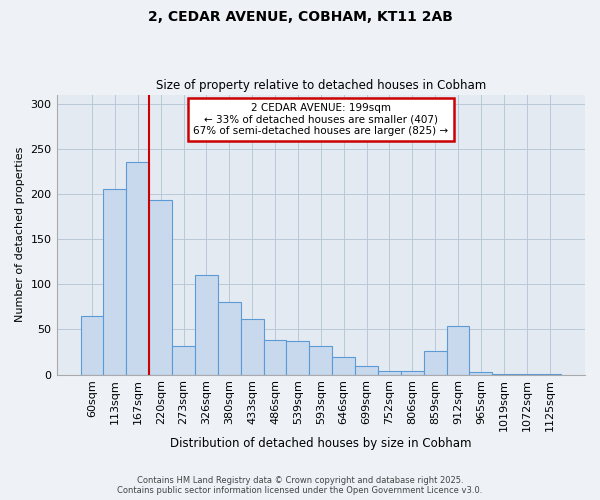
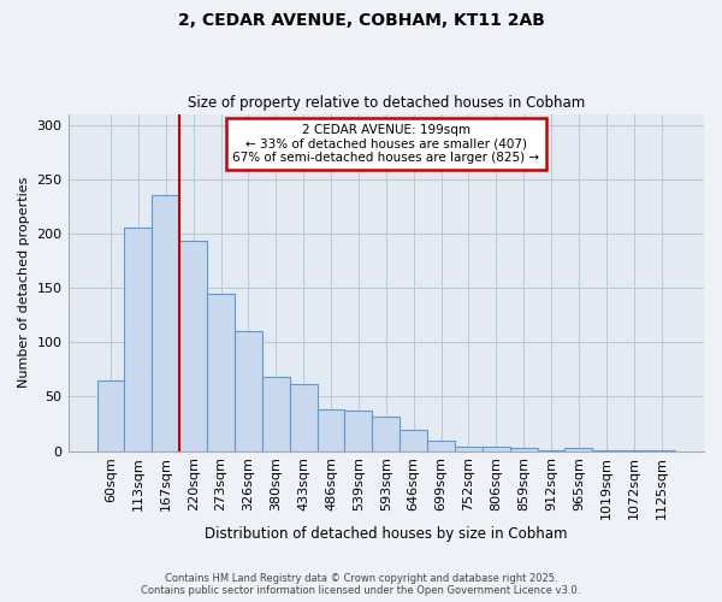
273sqm: 32 -> 145
380sqm: 80 -> 68
859sqm: 26 -> 3
912sqm: 54 -> 1
